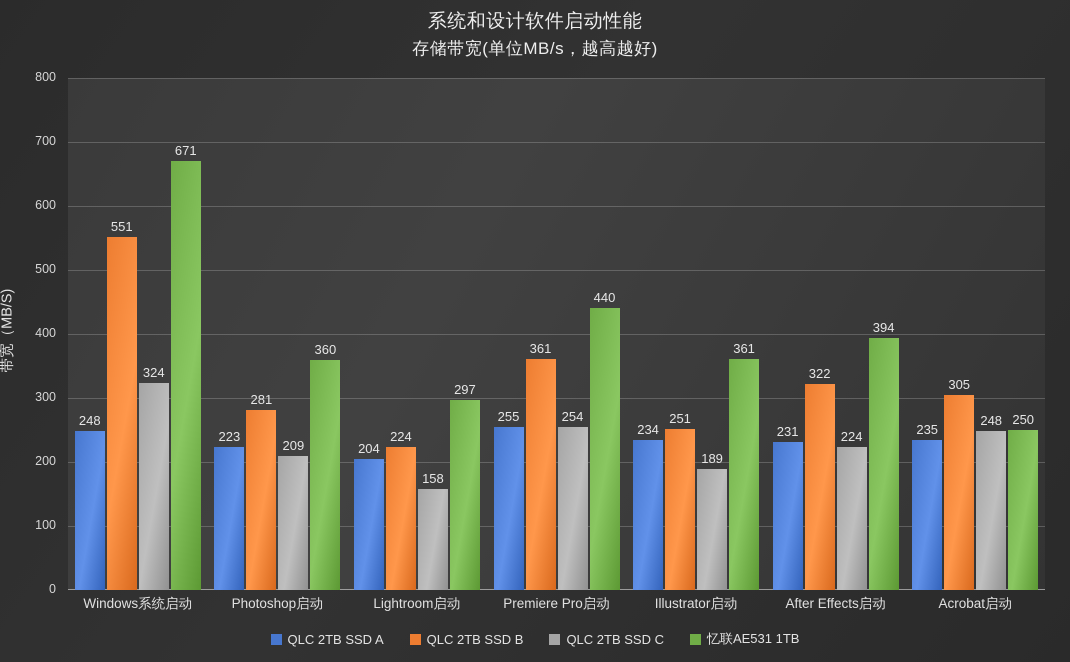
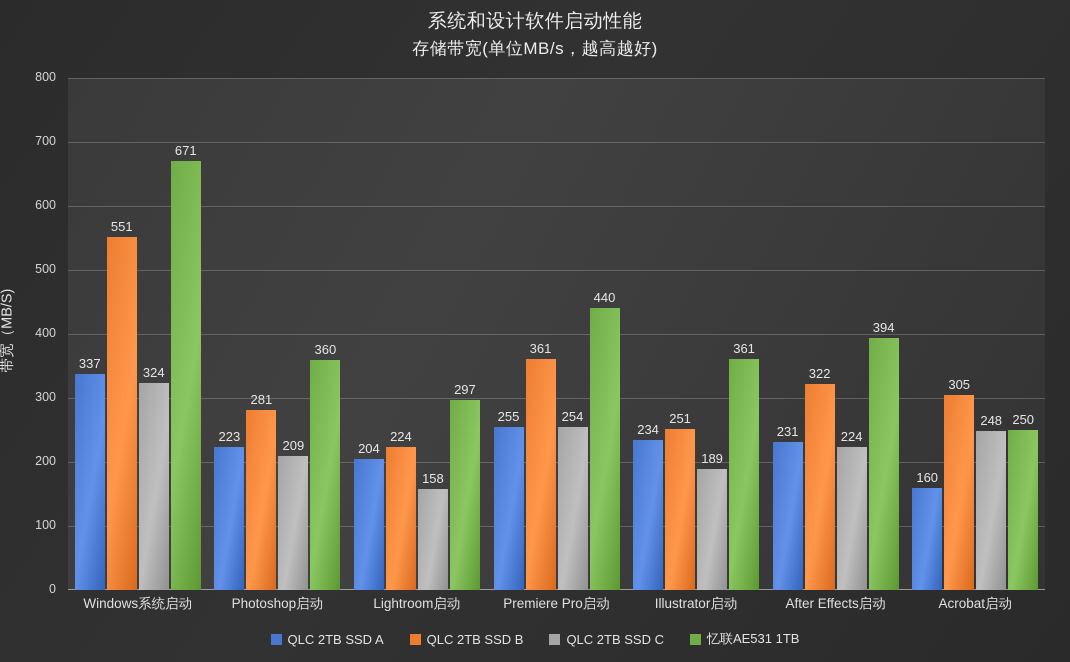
QLC 2TB SSD A/Windows系统启动: 248 -> 337
QLC 2TB SSD A/Acrobat启动: 235 -> 160
